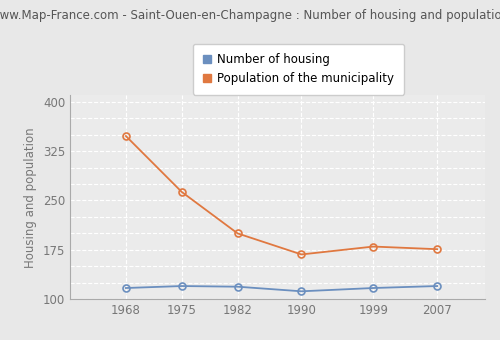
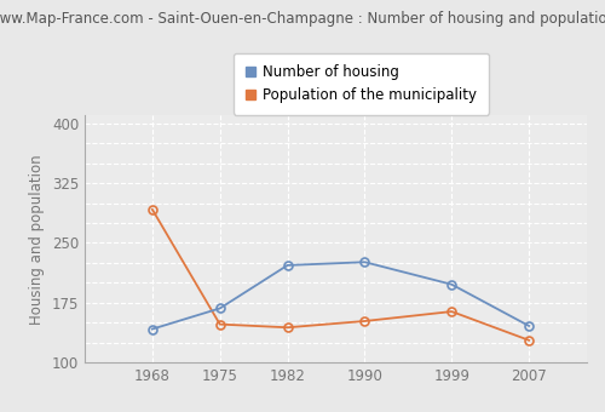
Number of housing/1968: 117 -> 142
Population of the municipality/1968: 348 -> 292
Number of housing/1975: 120 -> 168
Population of the municipality/1975: 263 -> 148
Number of housing/1982: 119 -> 222
Population of the municipality/1982: 200 -> 144
Number of housing/1990: 112 -> 226
Population of the municipality/1990: 168 -> 152
Number of housing/1999: 117 -> 198
Population of the municipality/1999: 180 -> 164
Number of housing/2007: 120 -> 146
Population of the municipality/2007: 176 -> 128
